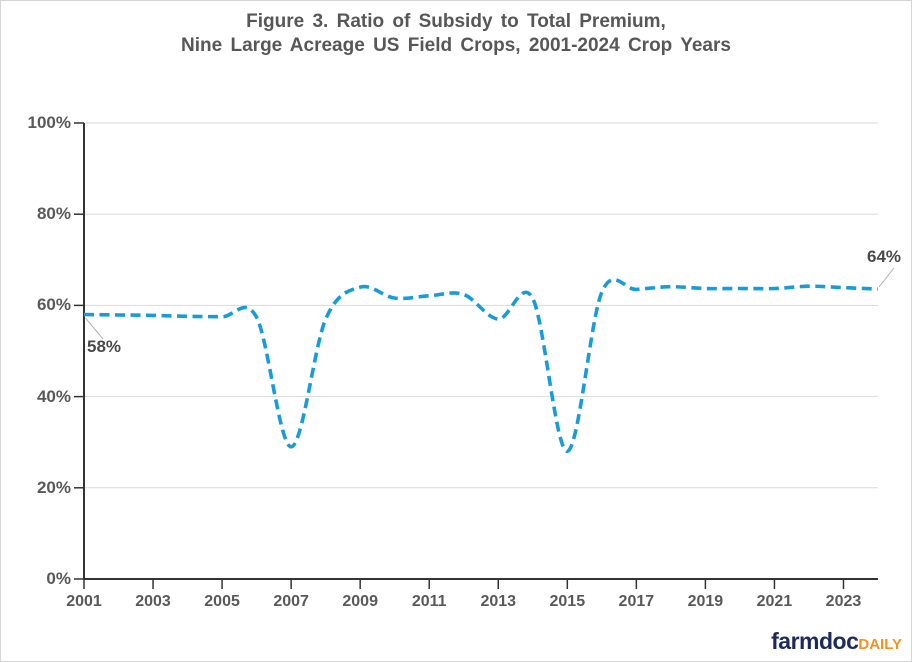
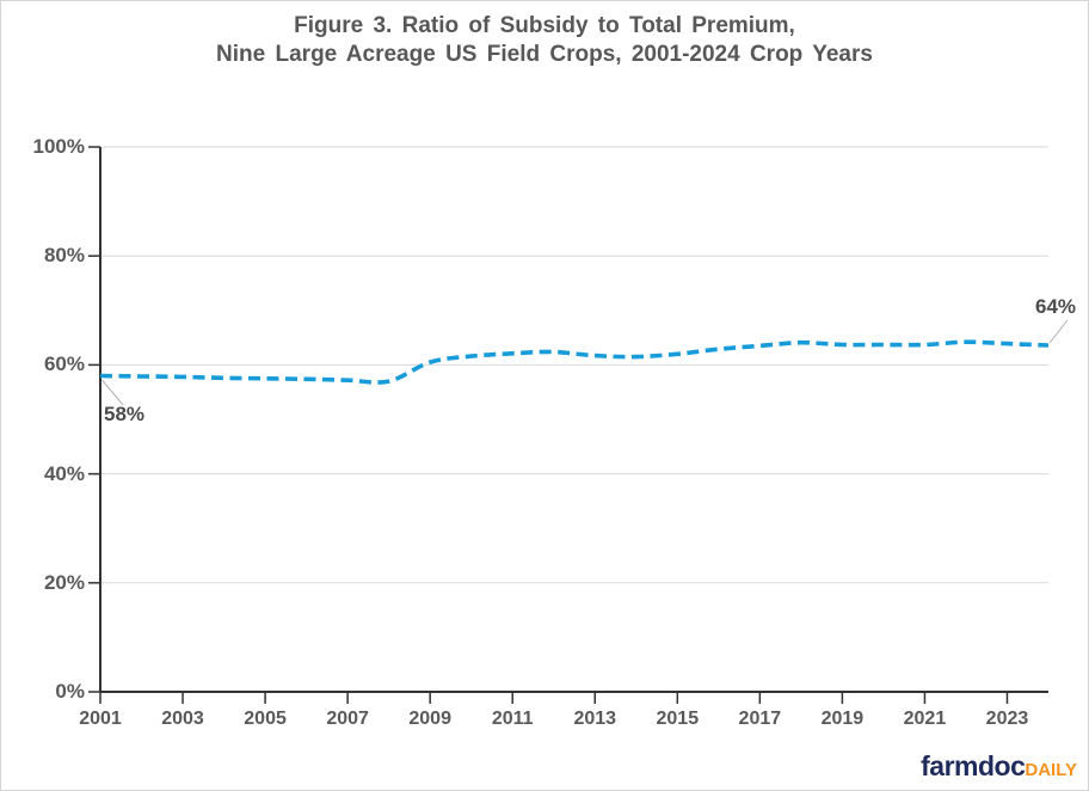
2007: 29% -> 57%
2009: 64% -> 60%
2013: 57% -> 62%
2015: 28% -> 62%
